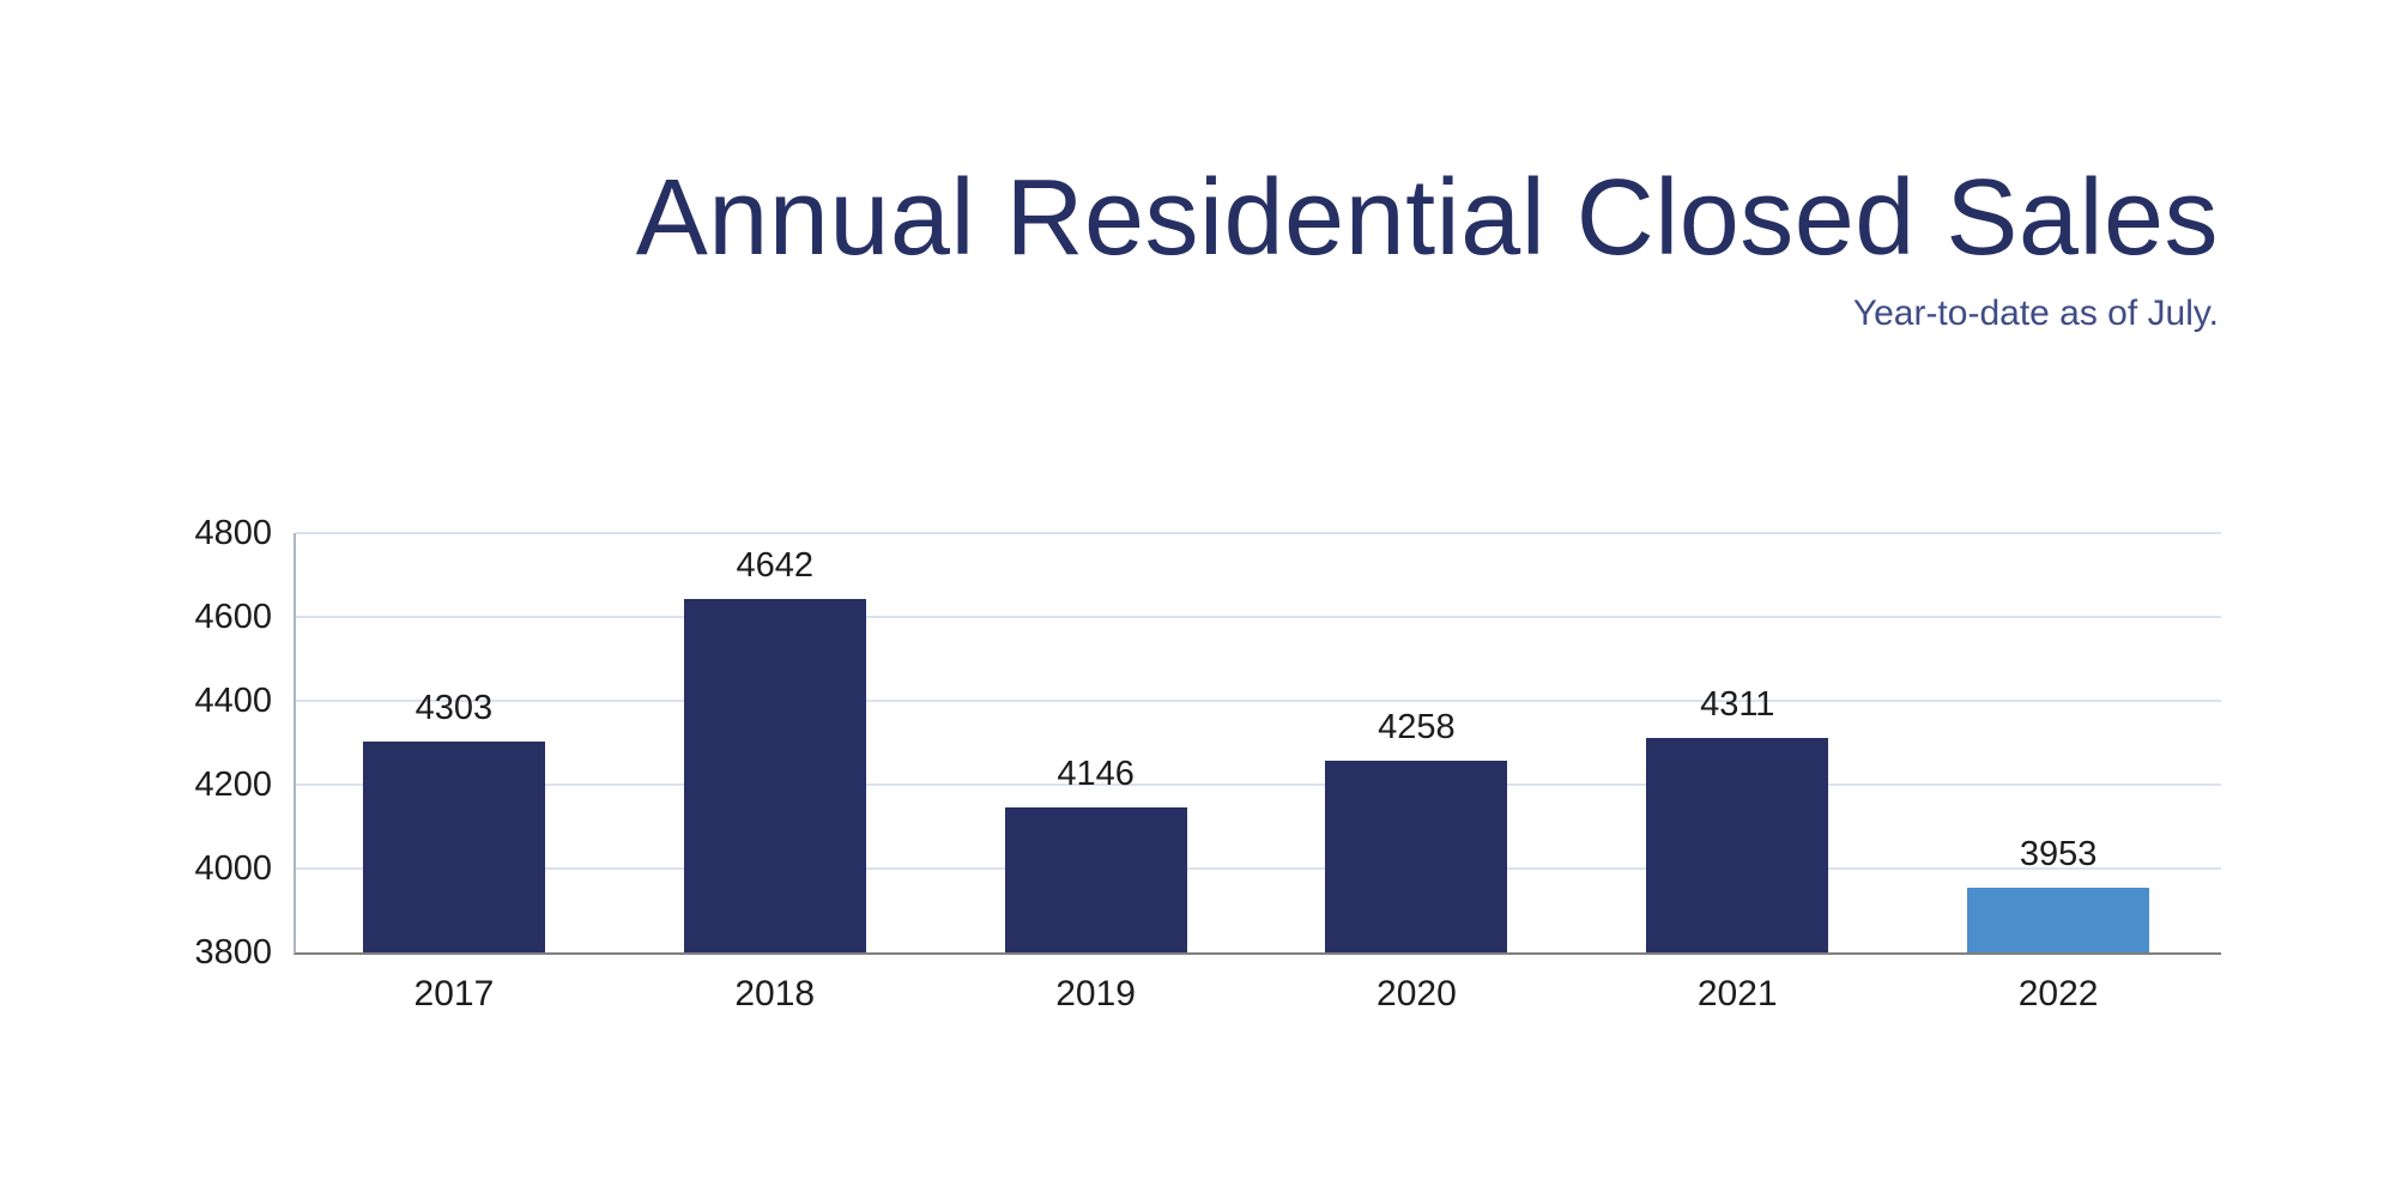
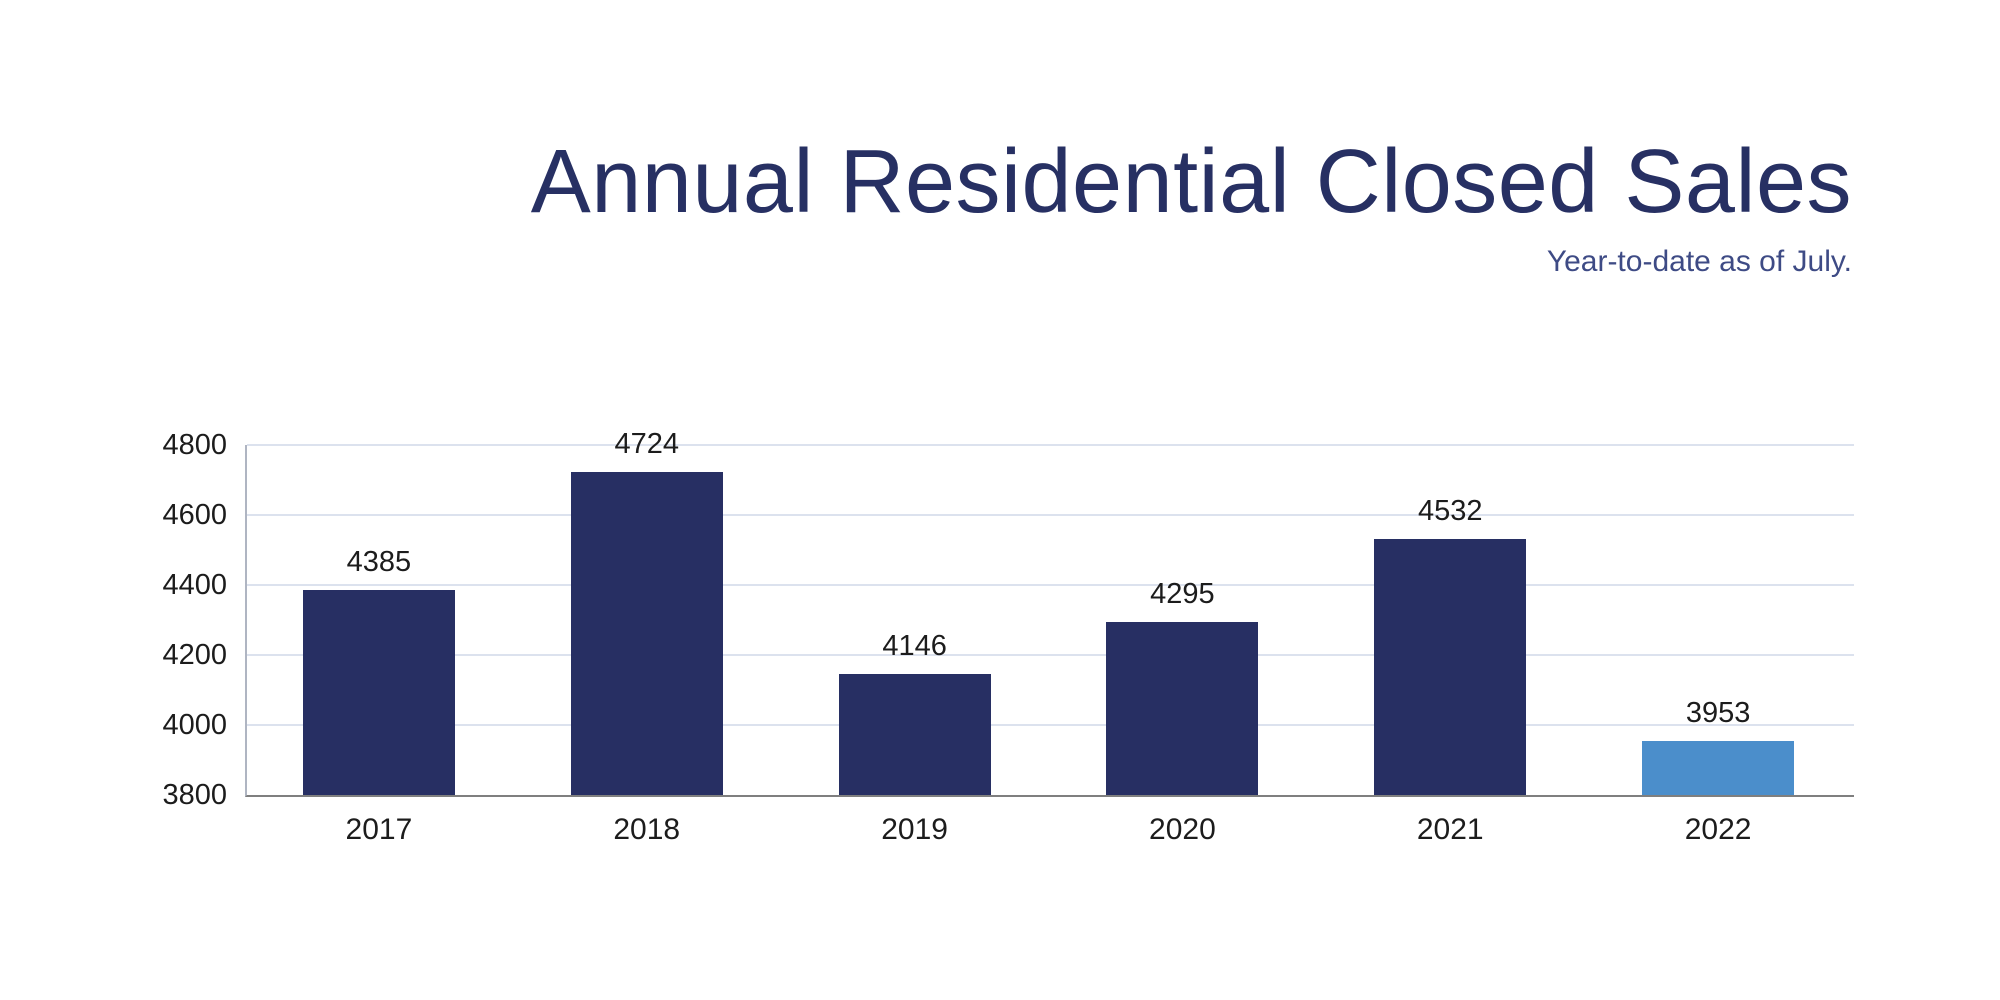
2017: 4303 -> 4385
2018: 4642 -> 4724
2020: 4258 -> 4295
2021: 4311 -> 4532
